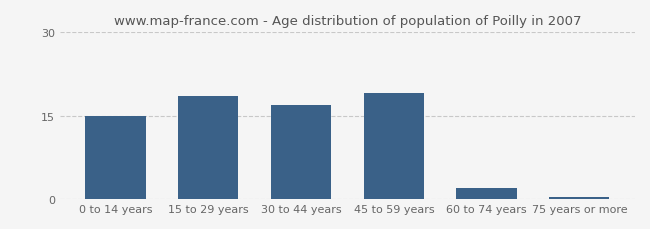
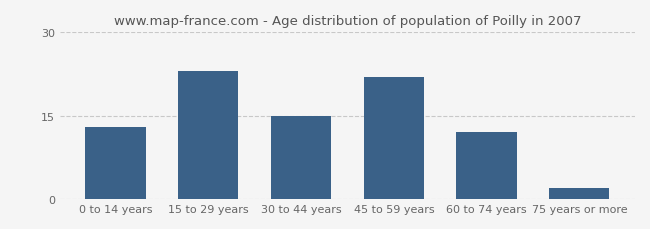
0 to 14 years: 15.0 -> 13.0
15 to 29 years: 18.5 -> 23.0
30 to 44 years: 17.0 -> 15.0
45 to 59 years: 19.0 -> 22.0
60 to 74 years: 2.0 -> 12.0
75 years or more: 0.3 -> 2.0
